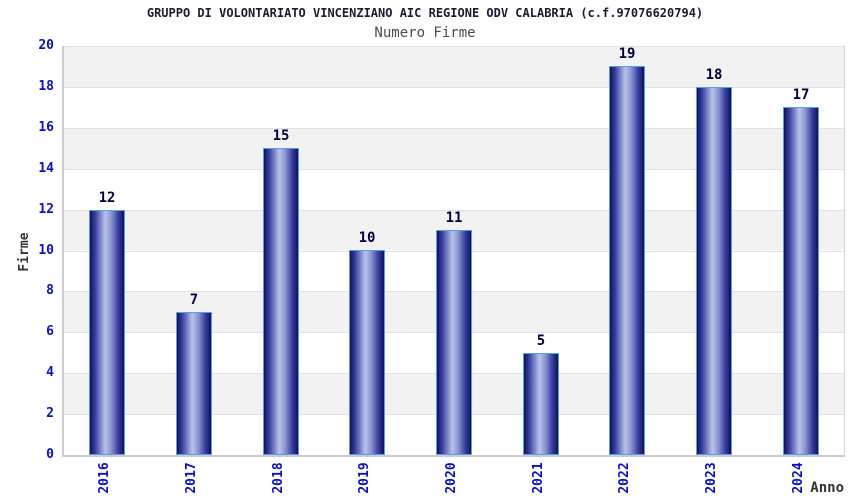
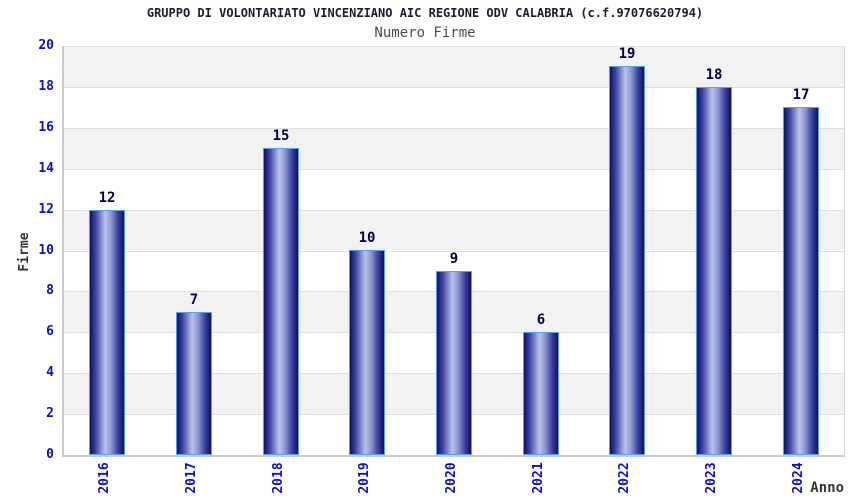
2020: 11 -> 9
2021: 5 -> 6
